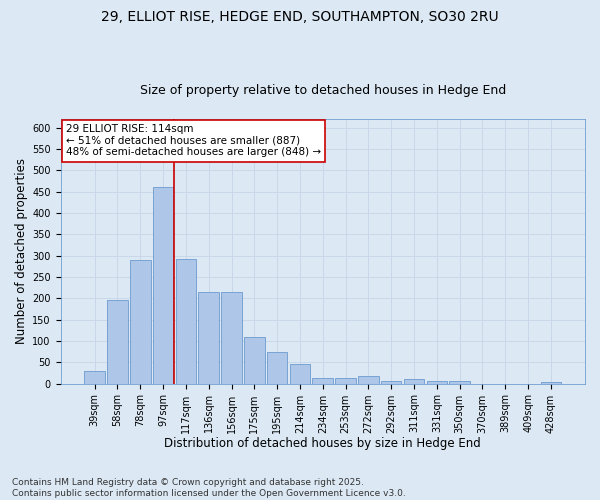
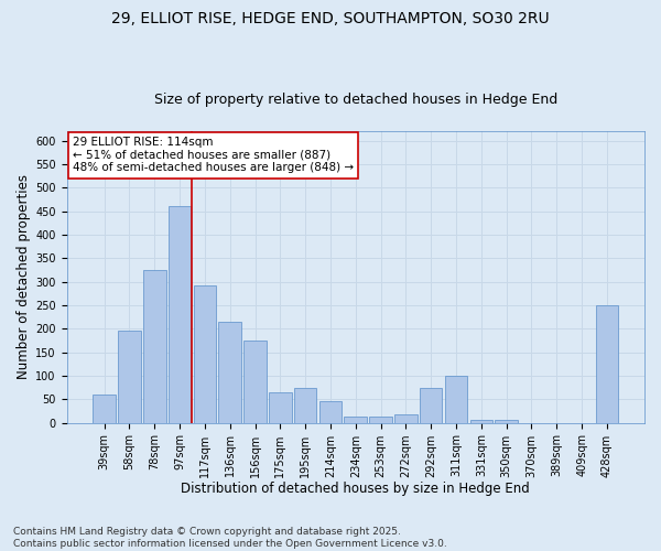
39sqm: 30 -> 60
78sqm: 290 -> 325
156sqm: 215 -> 175
175sqm: 110 -> 65
292sqm: 7 -> 75
311sqm: 10 -> 100
428sqm: 4 -> 250
